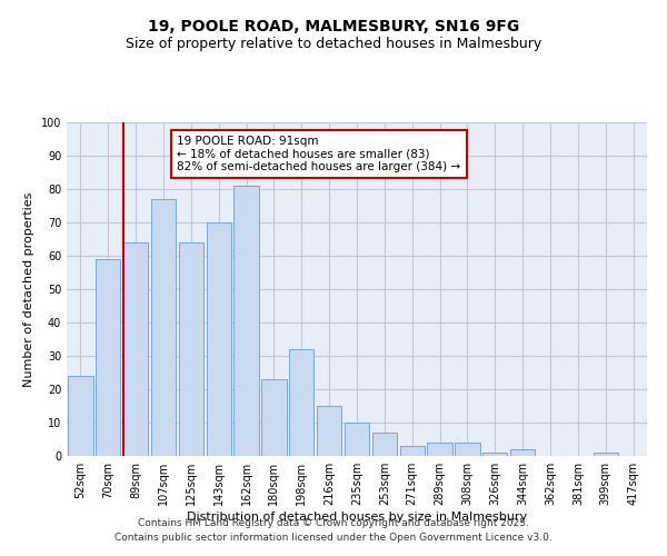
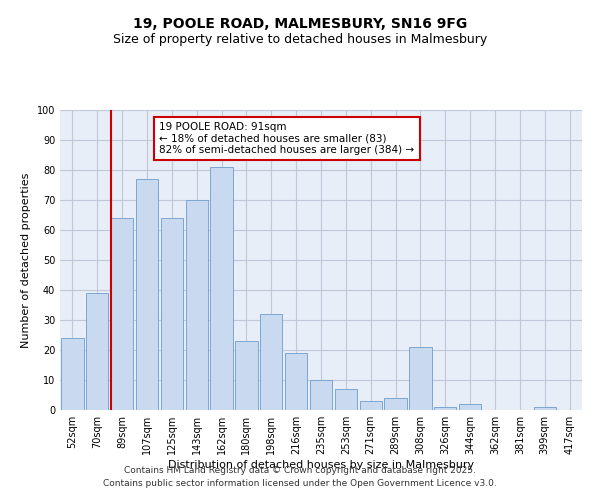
70sqm: 59 -> 39
216sqm: 15 -> 19
308sqm: 4 -> 21
